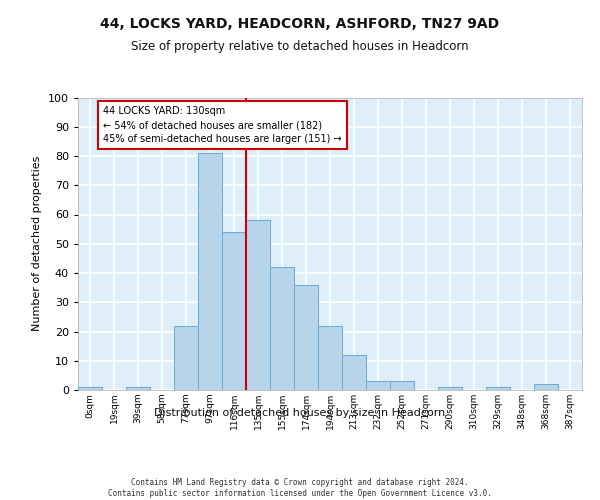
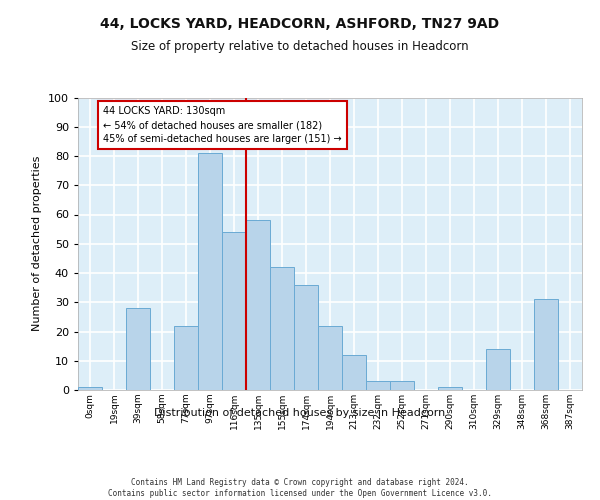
39sqm: 1 -> 28
329sqm: 1 -> 14
368sqm: 2 -> 31
